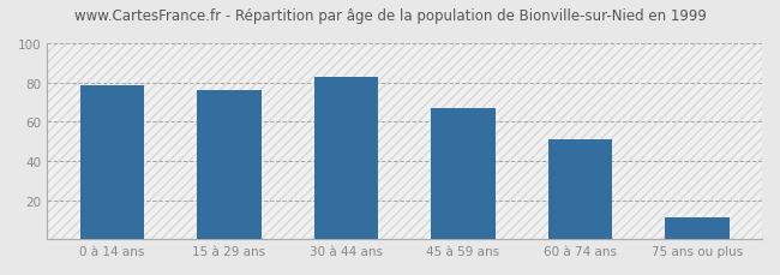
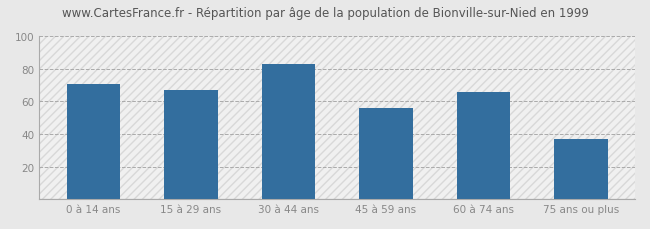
0 à 14 ans: 79 -> 71
15 à 29 ans: 76 -> 67
45 à 59 ans: 67 -> 56
60 à 74 ans: 51 -> 66
75 ans ou plus: 11 -> 37
